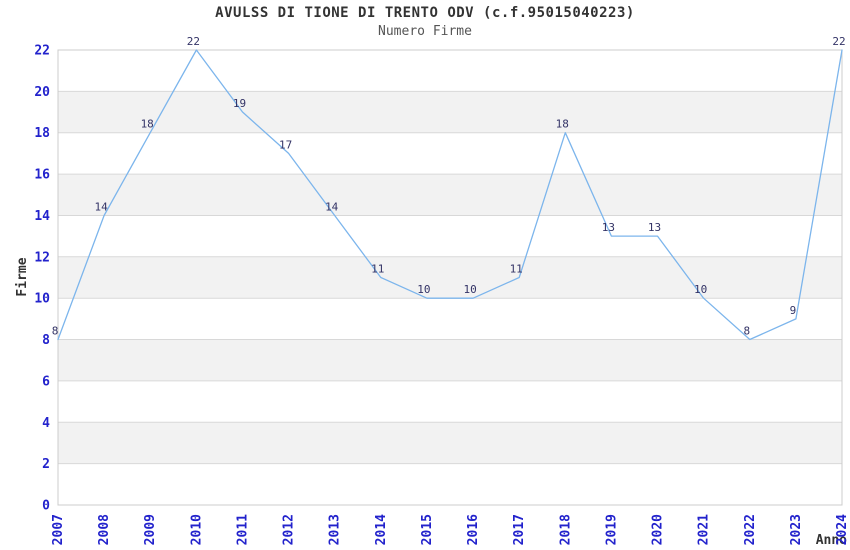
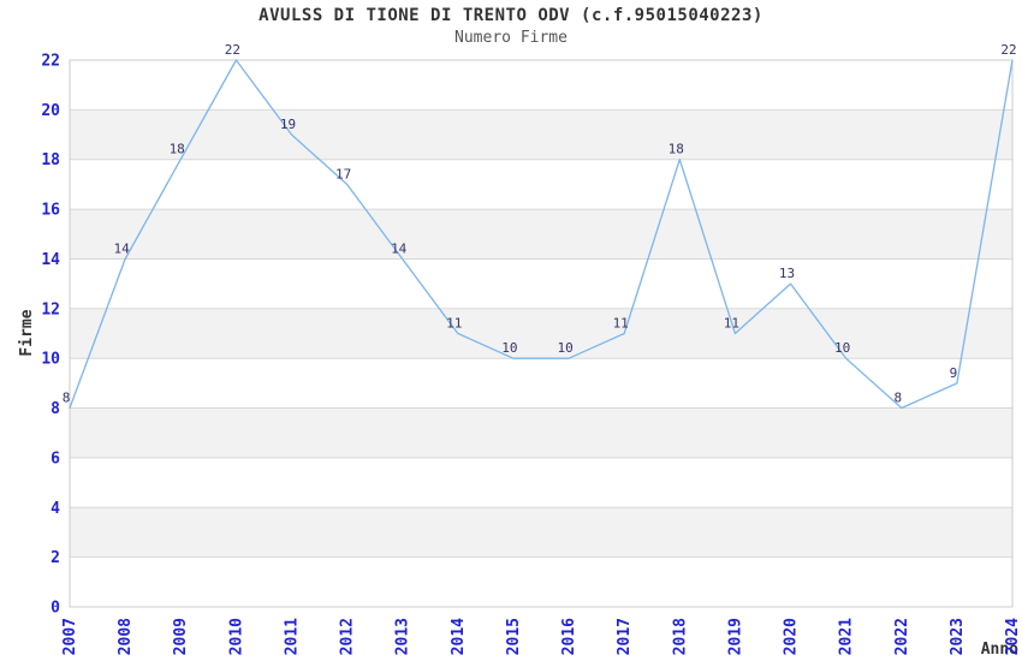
2019: 13 -> 11
